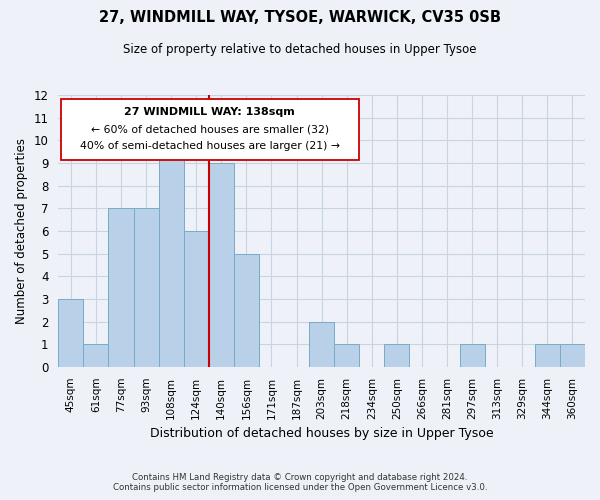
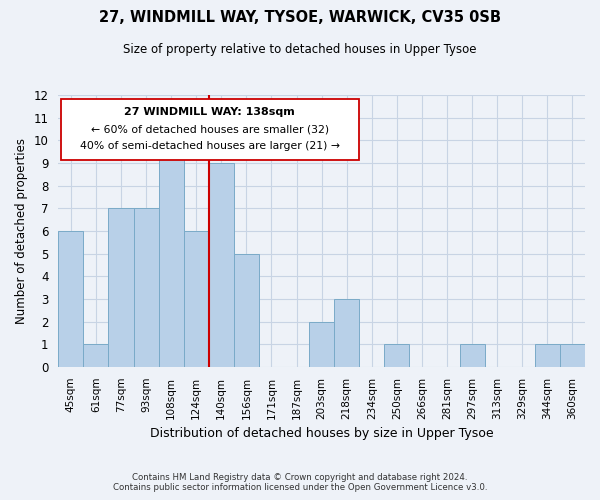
45sqm: 3 -> 6
218sqm: 1 -> 3
